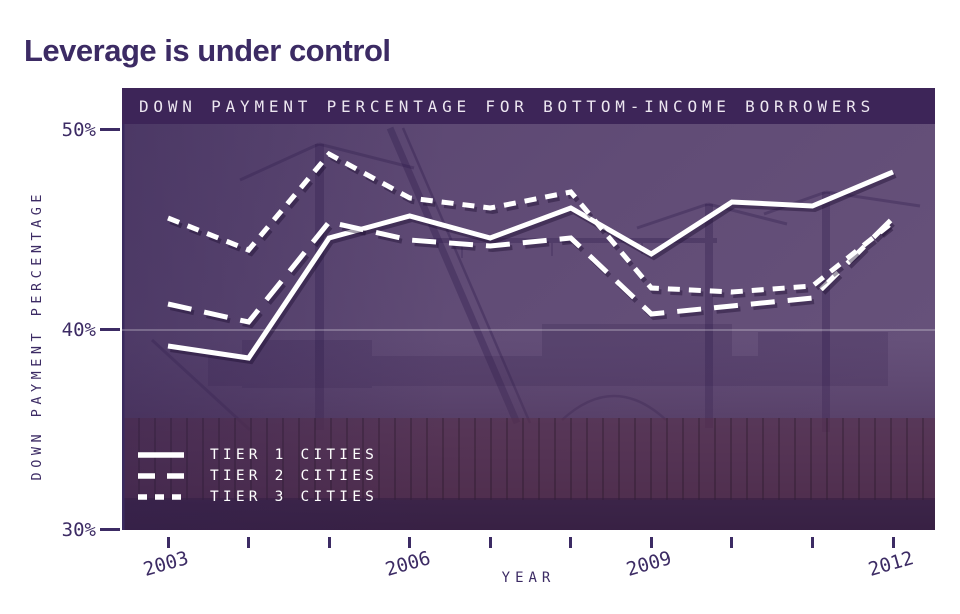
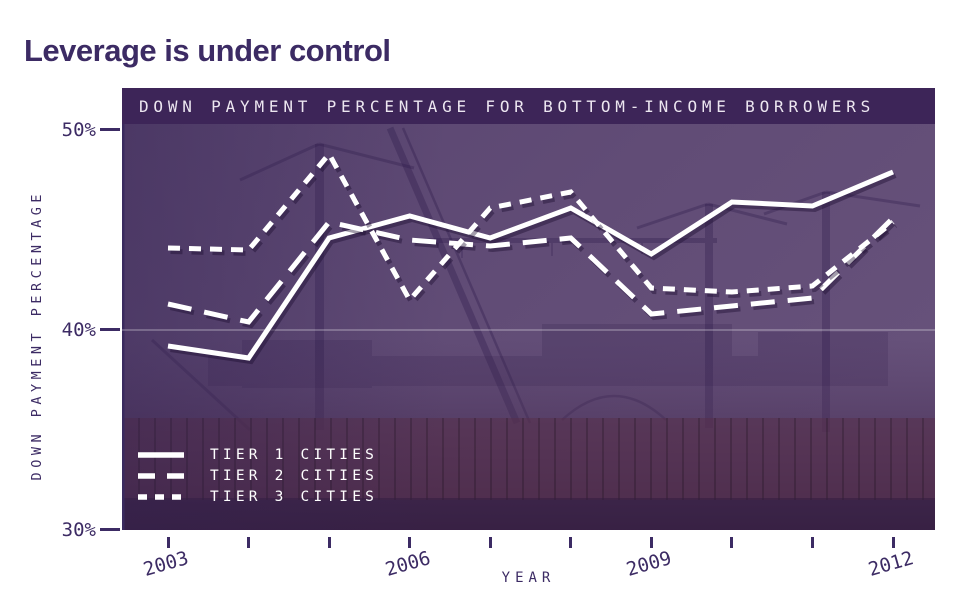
TIER 3 CITIES/2003: 45.6% -> 44.1%
TIER 3 CITIES/2006: 46.6% -> 41.5%
